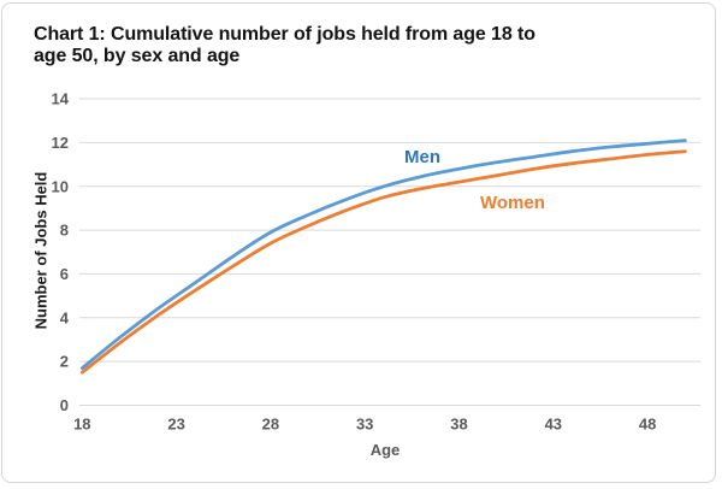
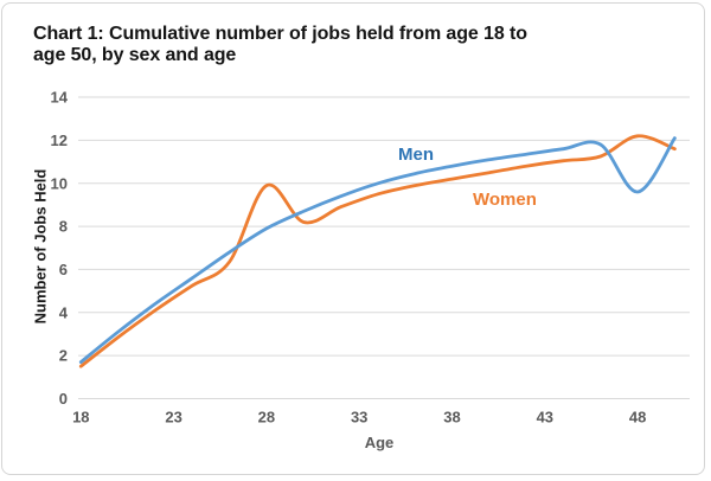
Women/28: 7.4 -> 9.9
Men/48: 11.9 -> 9.6
Women/48: 11.4 -> 12.2
